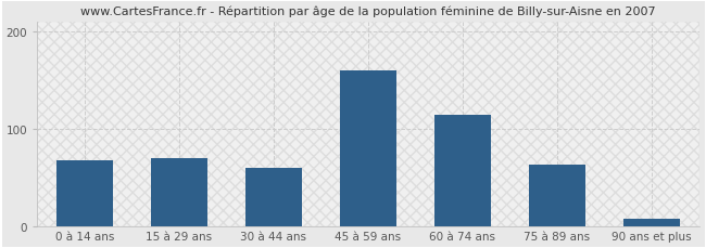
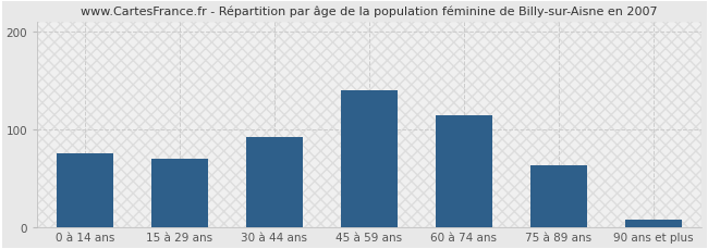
0 à 14 ans: 68 -> 75
30 à 44 ans: 60 -> 92
45 à 59 ans: 160 -> 140
